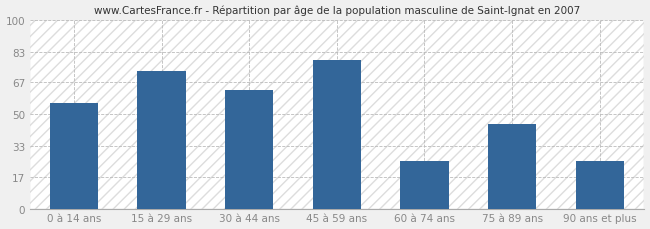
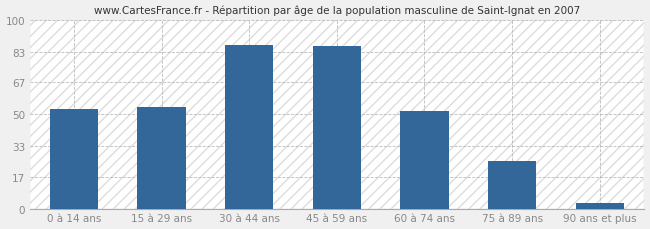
0 à 14 ans: 56 -> 53
15 à 29 ans: 73 -> 54
30 à 44 ans: 63 -> 87
45 à 59 ans: 79 -> 86
60 à 74 ans: 25 -> 52
75 à 89 ans: 45 -> 25
90 ans et plus: 25 -> 3
